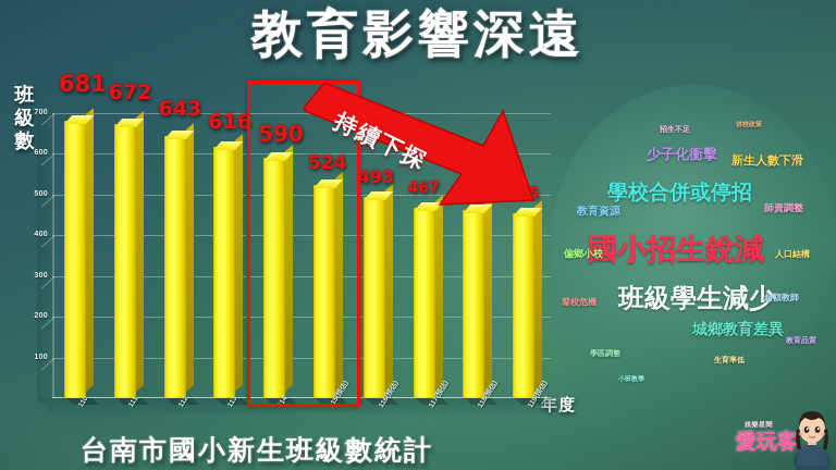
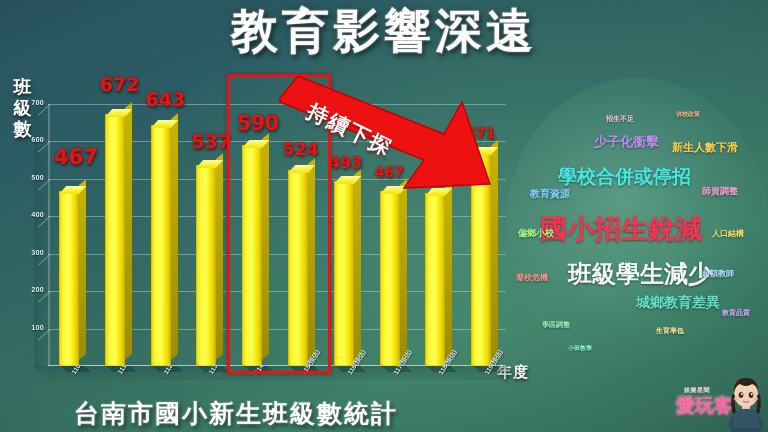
110: 681 -> 467
113: 616 -> 537
119(預估): 455 -> 571
